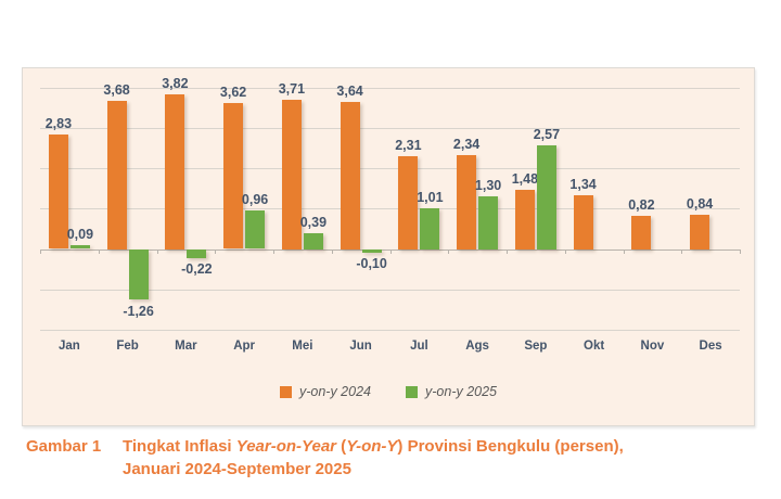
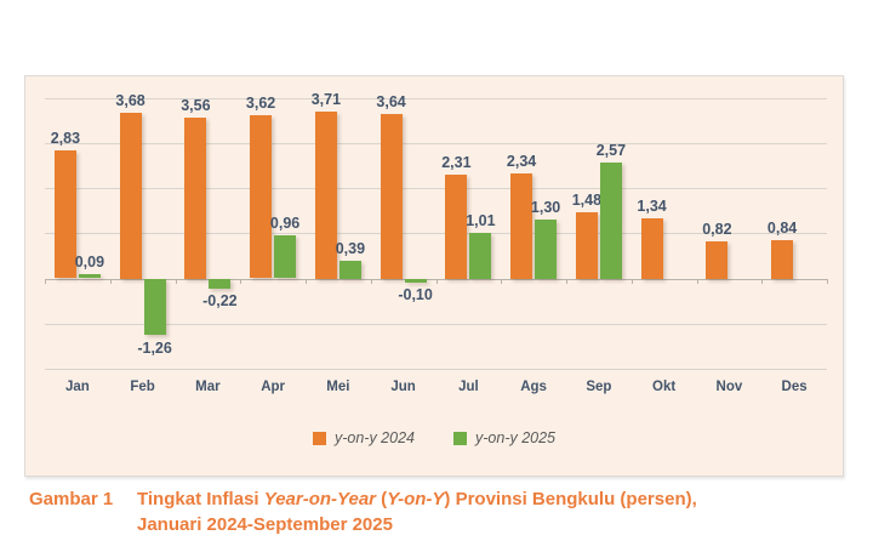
y-on-y 2024/Mar: 3,82 -> 3,56
